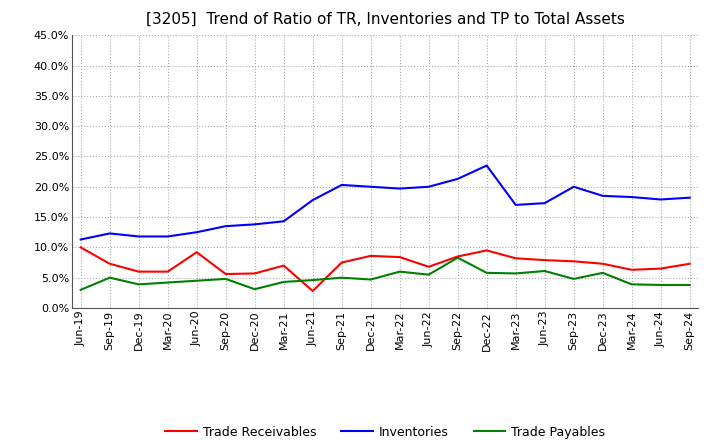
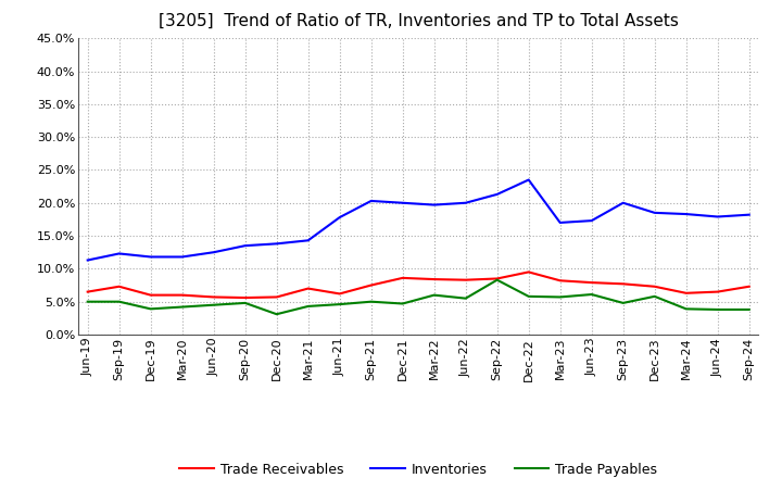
Trade Receivables/Jun-19: 10.0% -> 6.5%
Trade Payables/Jun-19: 3.0% -> 5.0%
Trade Receivables/Jun-20: 9.2% -> 5.7%
Trade Receivables/Jun-21: 2.8% -> 6.2%
Trade Receivables/Jun-22: 6.8% -> 8.3%
